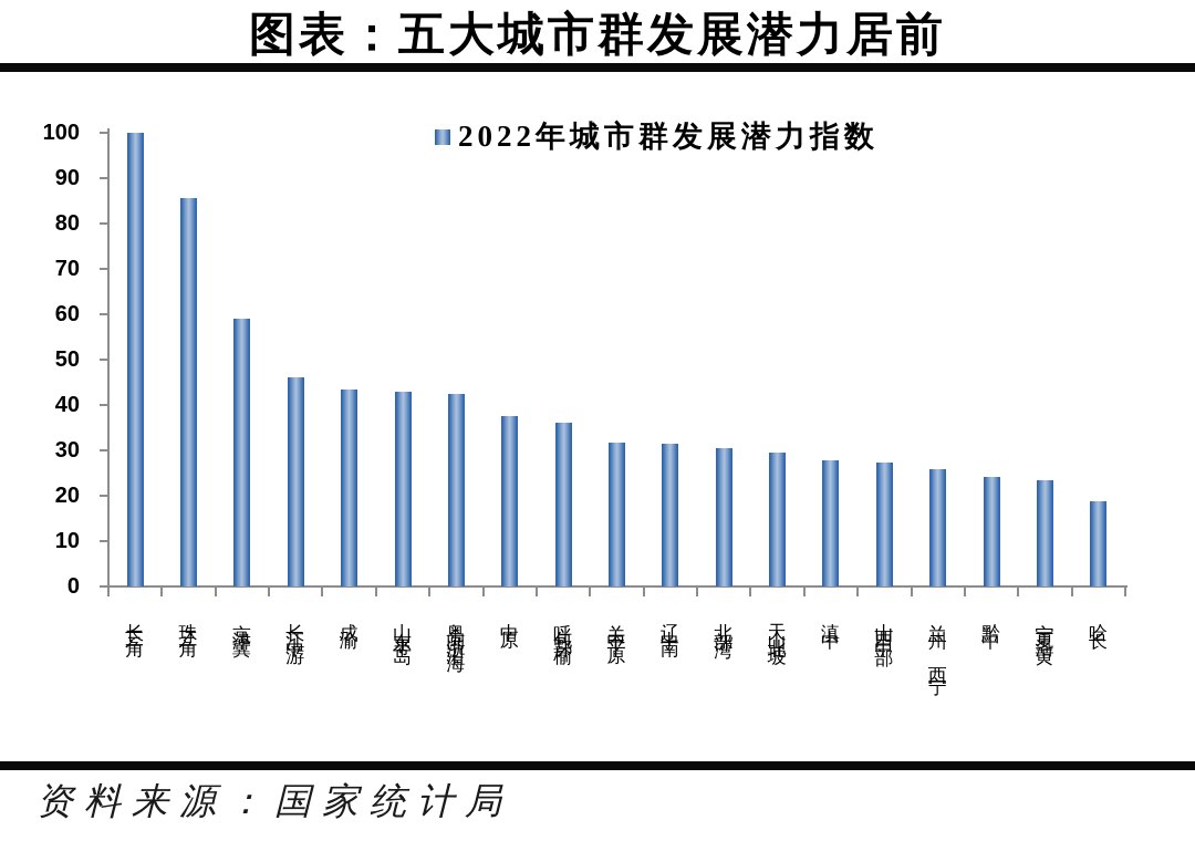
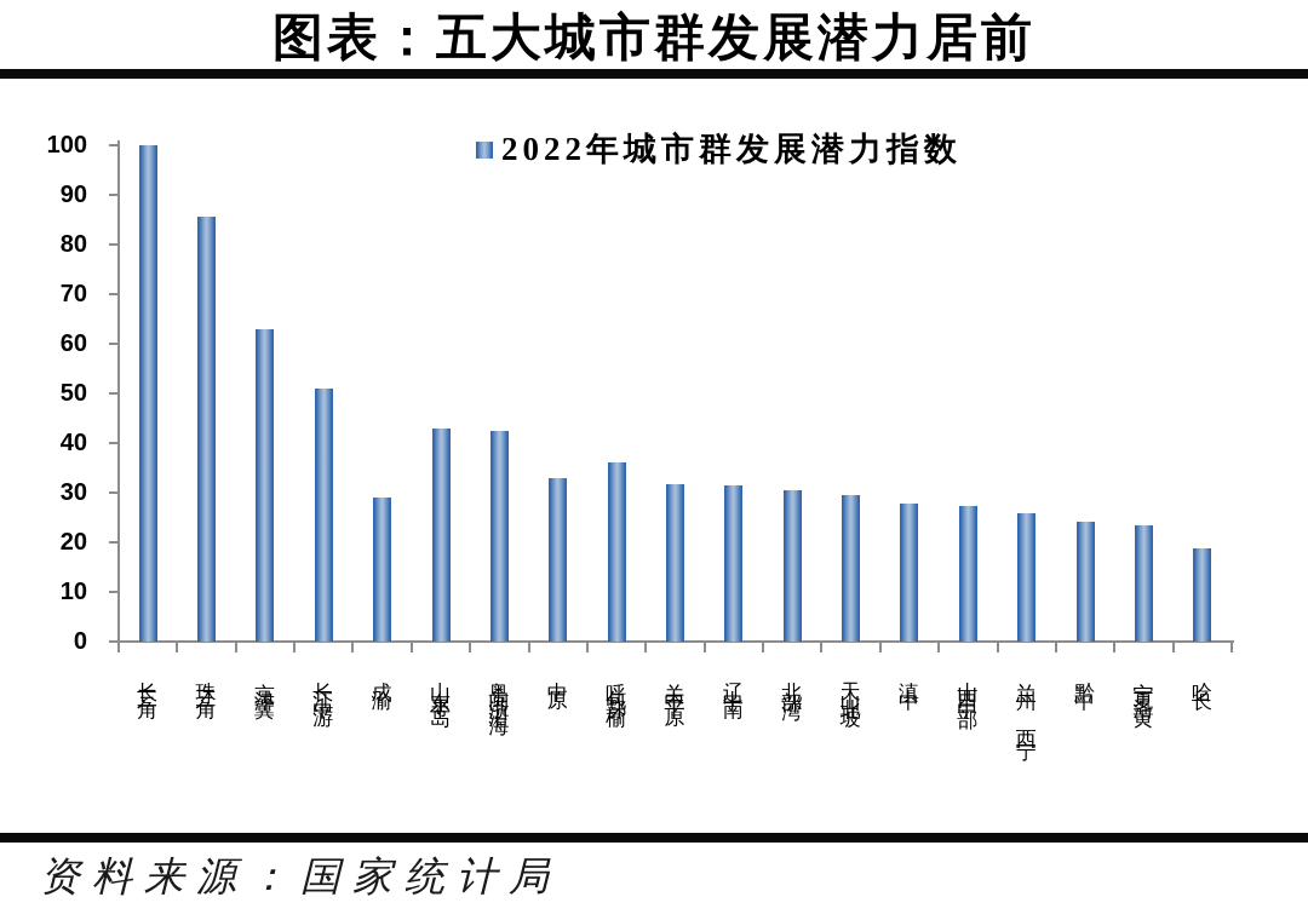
京津冀: 59 -> 63
长江中游: 46 -> 51
成渝: 44 -> 29
中原: 38 -> 33
